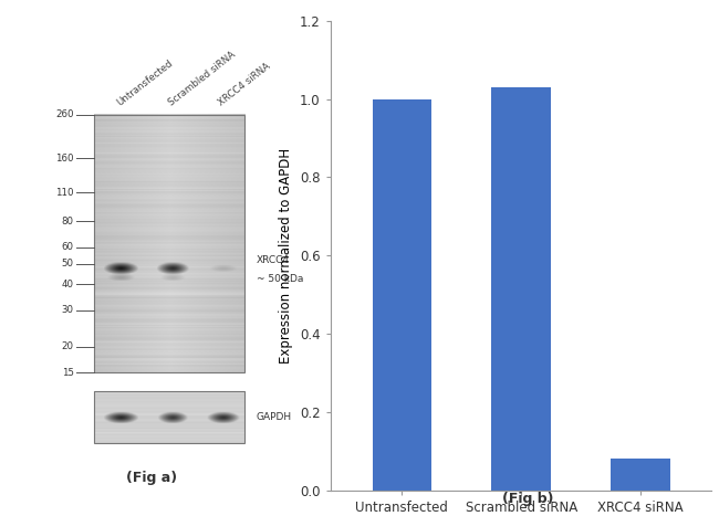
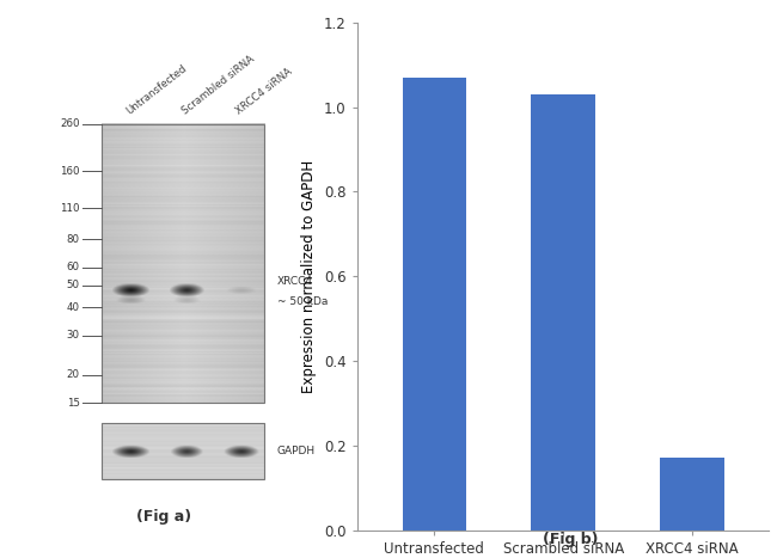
Untransfected: 1.00 -> 1.07
XRCC4 siRNA: 0.08 -> 0.17
